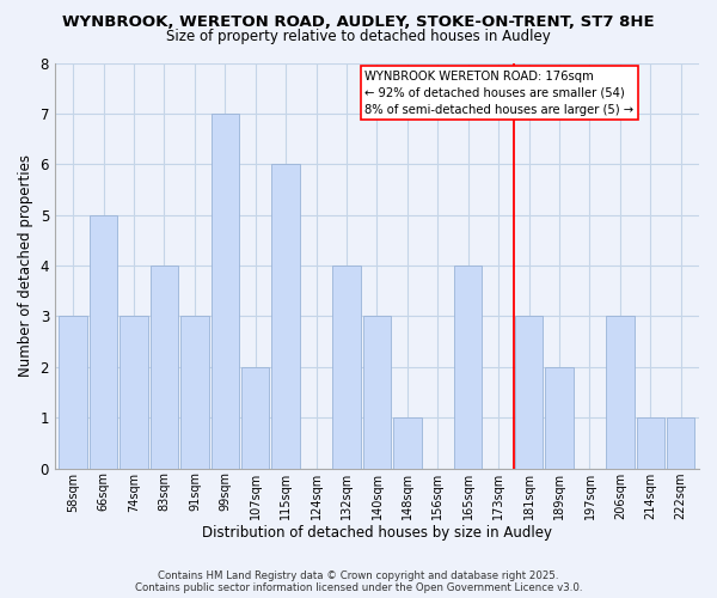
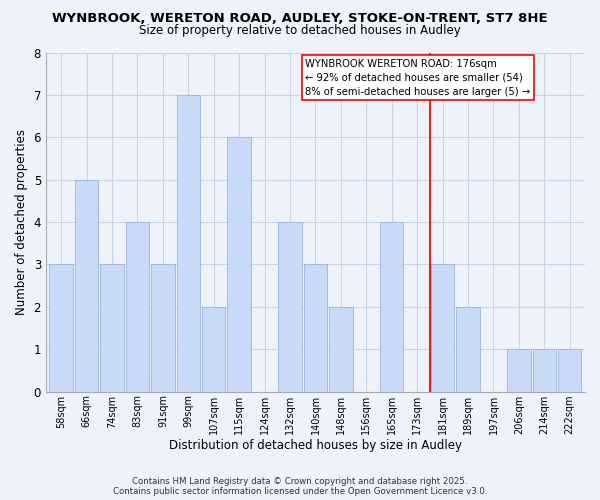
148sqm: 1 -> 2
206sqm: 3 -> 1
